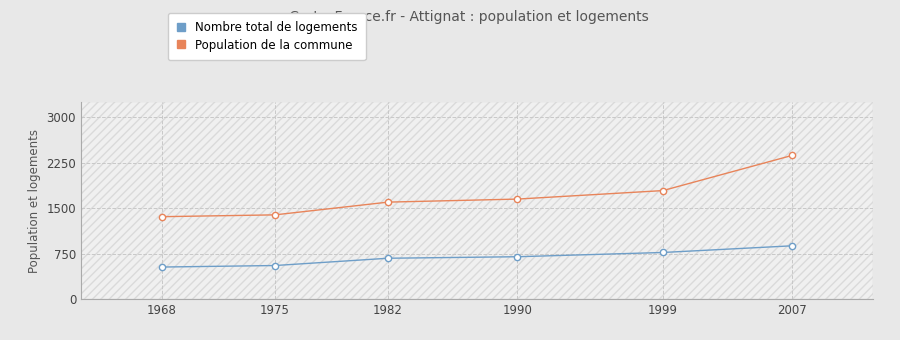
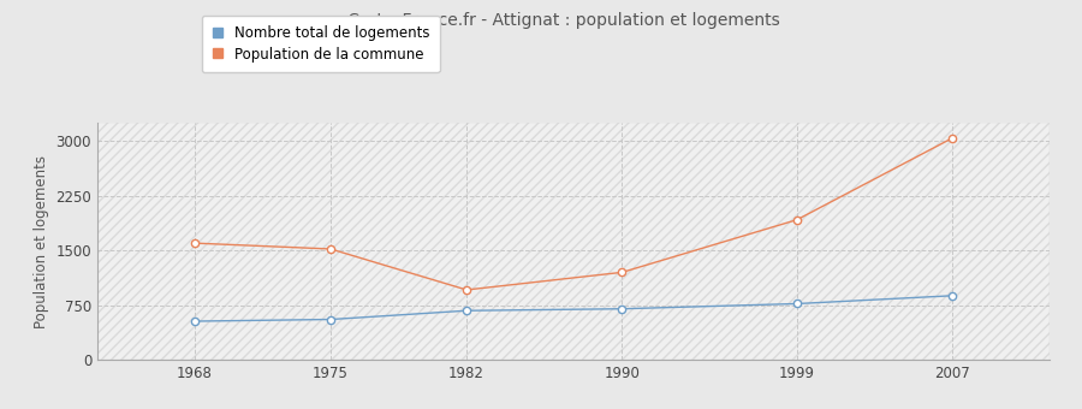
Population de la commune/1968: 1360 -> 1600
Population de la commune/1975: 1390 -> 1520
Population de la commune/1982: 1600 -> 960
Population de la commune/1990: 1650 -> 1200
Population de la commune/1999: 1790 -> 1920
Population de la commune/2007: 2370 -> 3040
